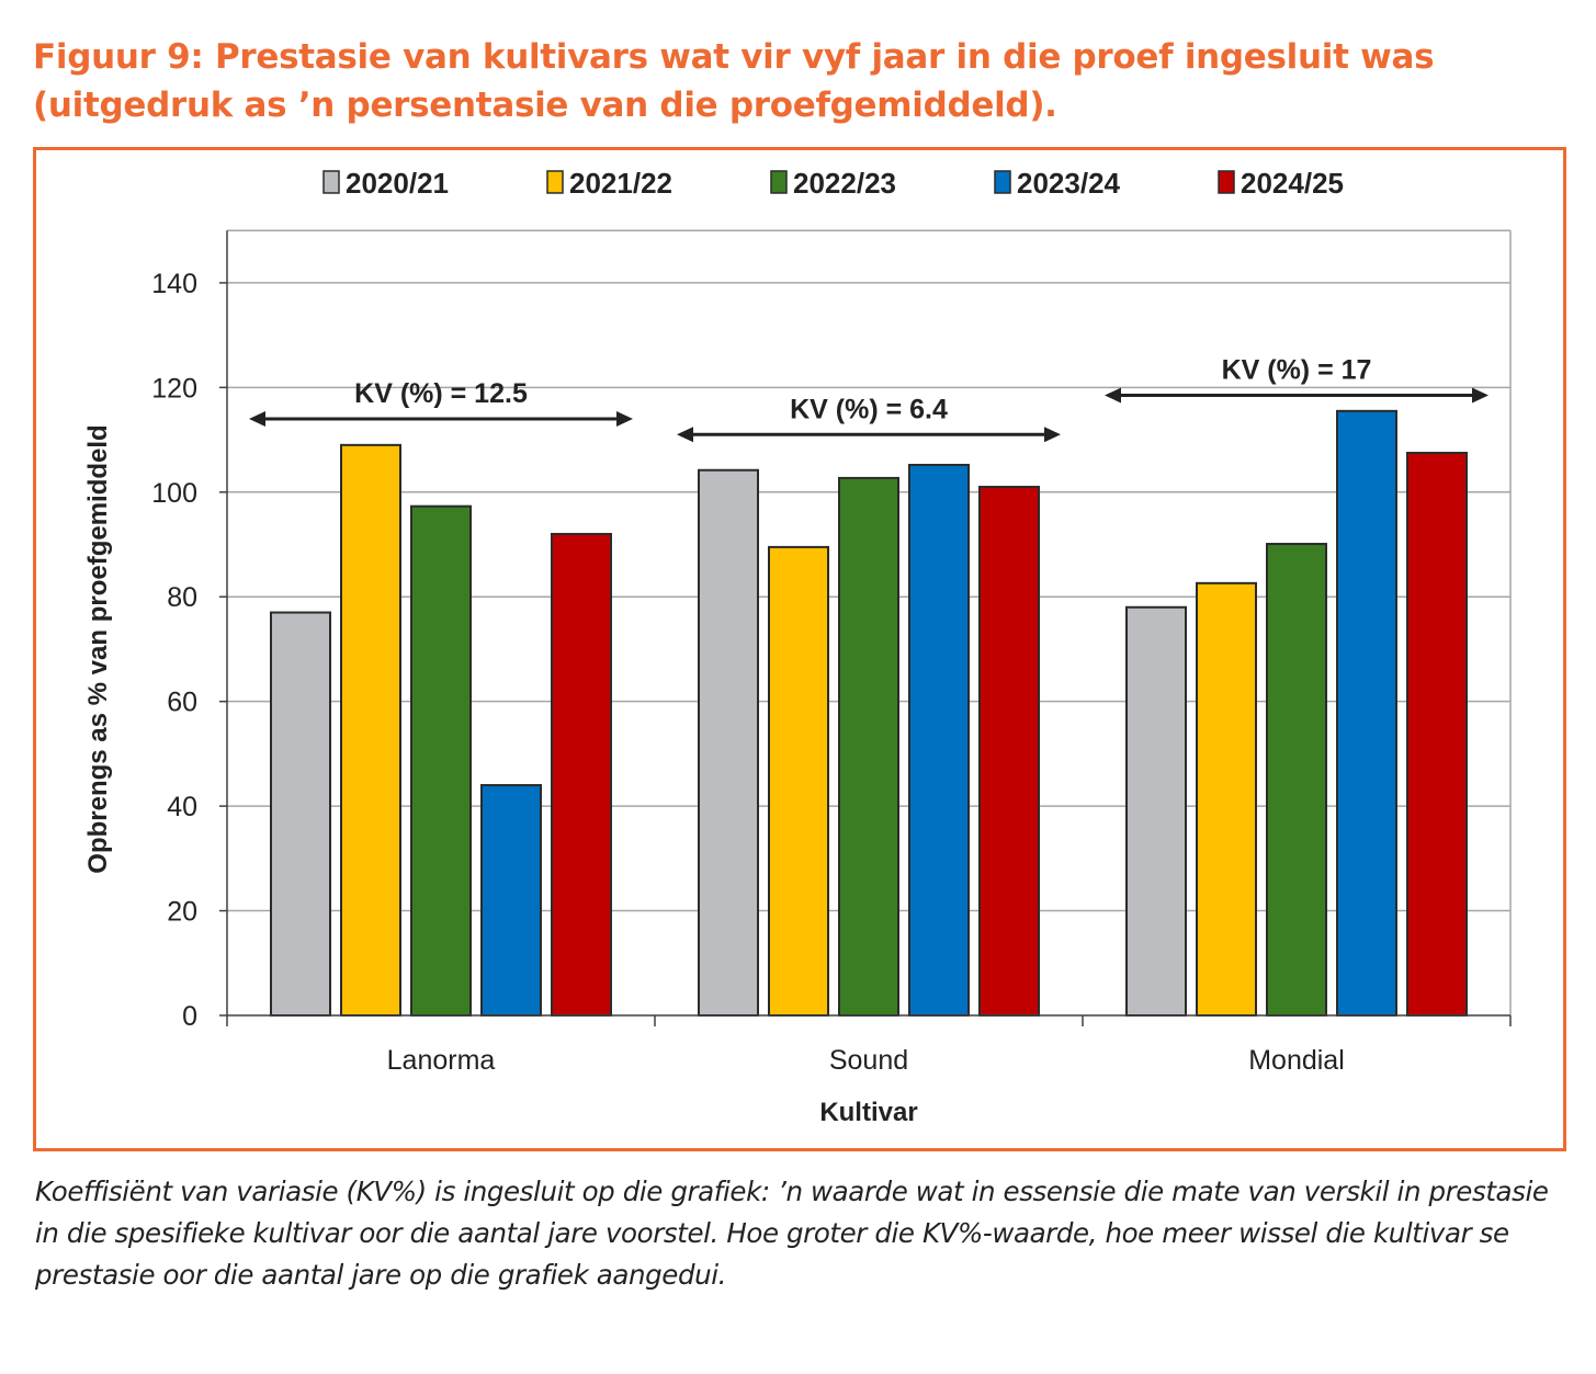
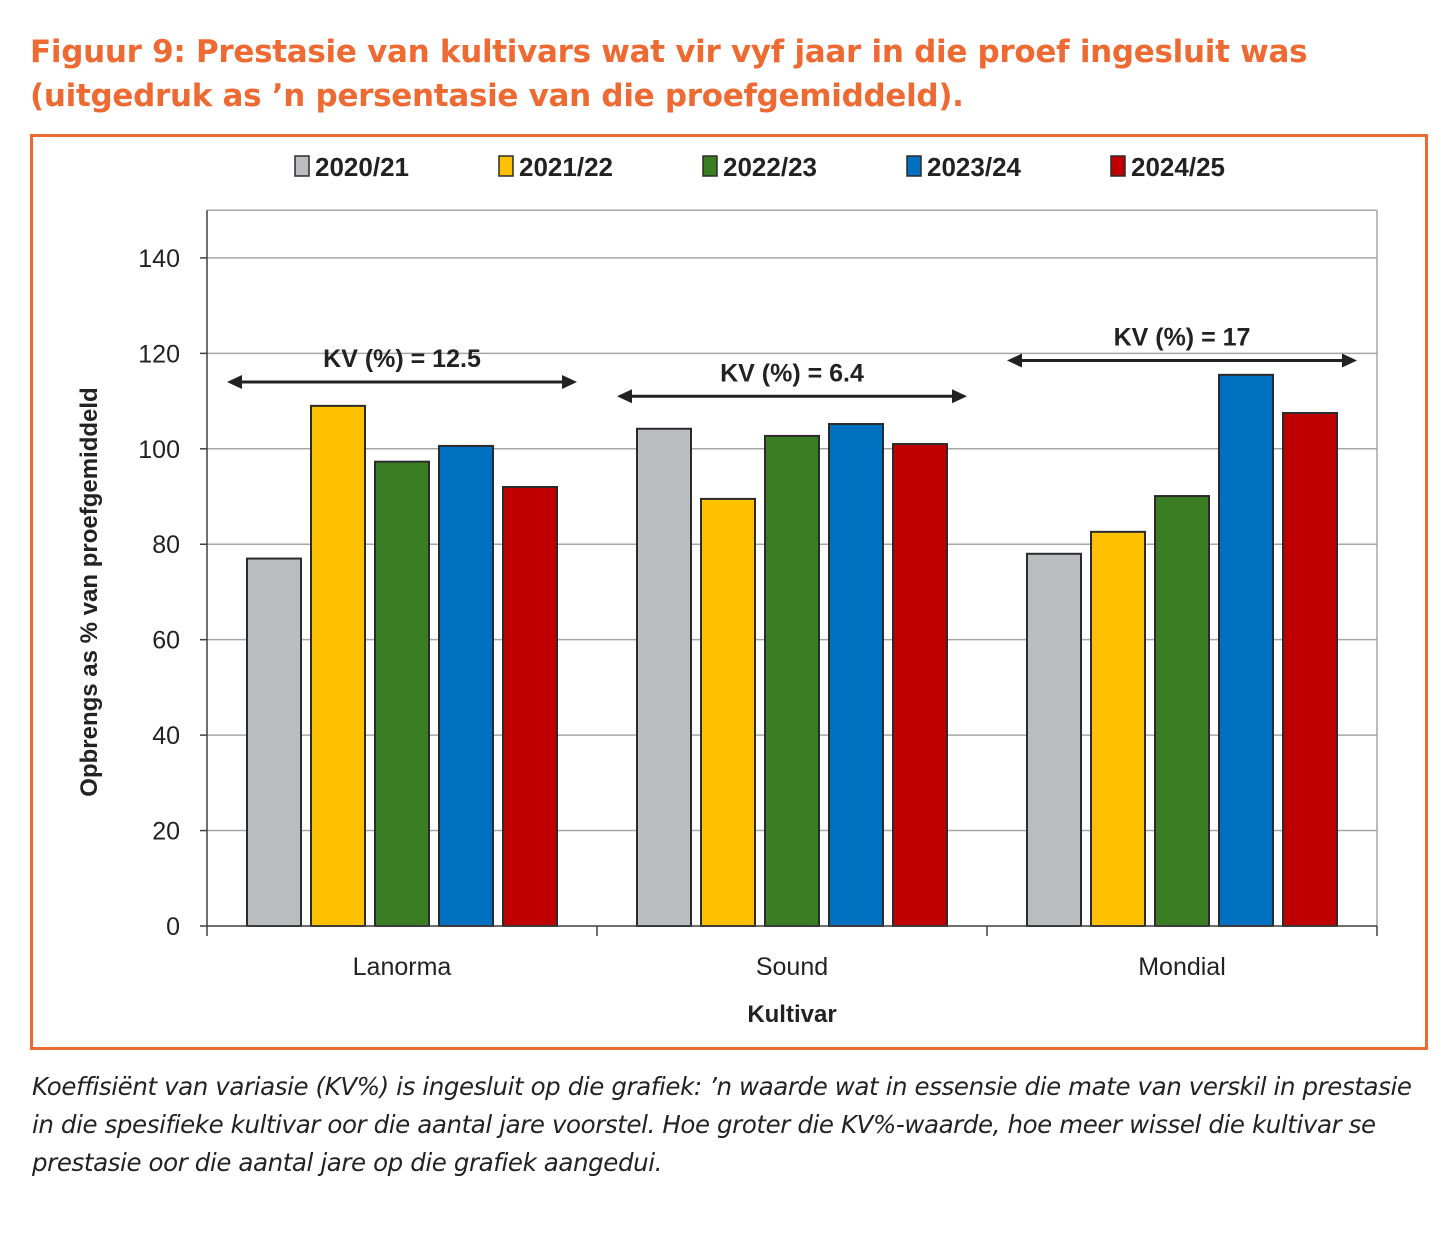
2023/24/Lanorma: 44 -> 101
